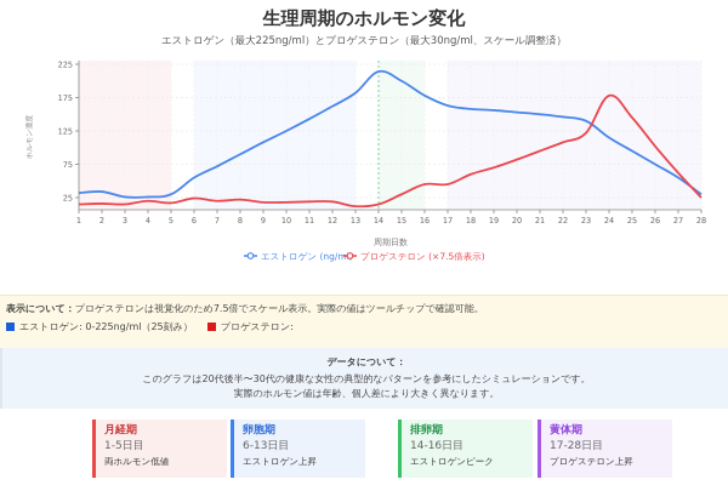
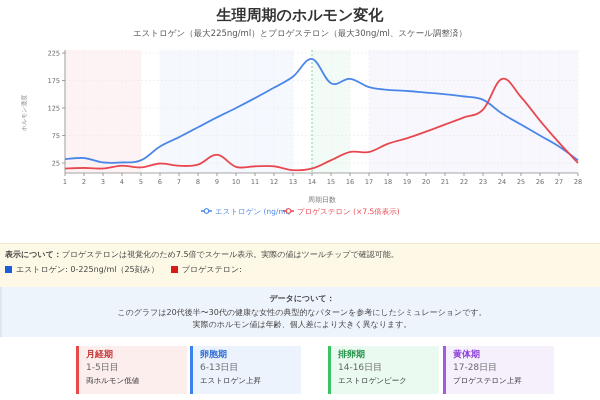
プロゲステロン (×7.5倍表示)/9: 20 -> 40
エストロゲン (ng/ml)/15: 200 -> 170
